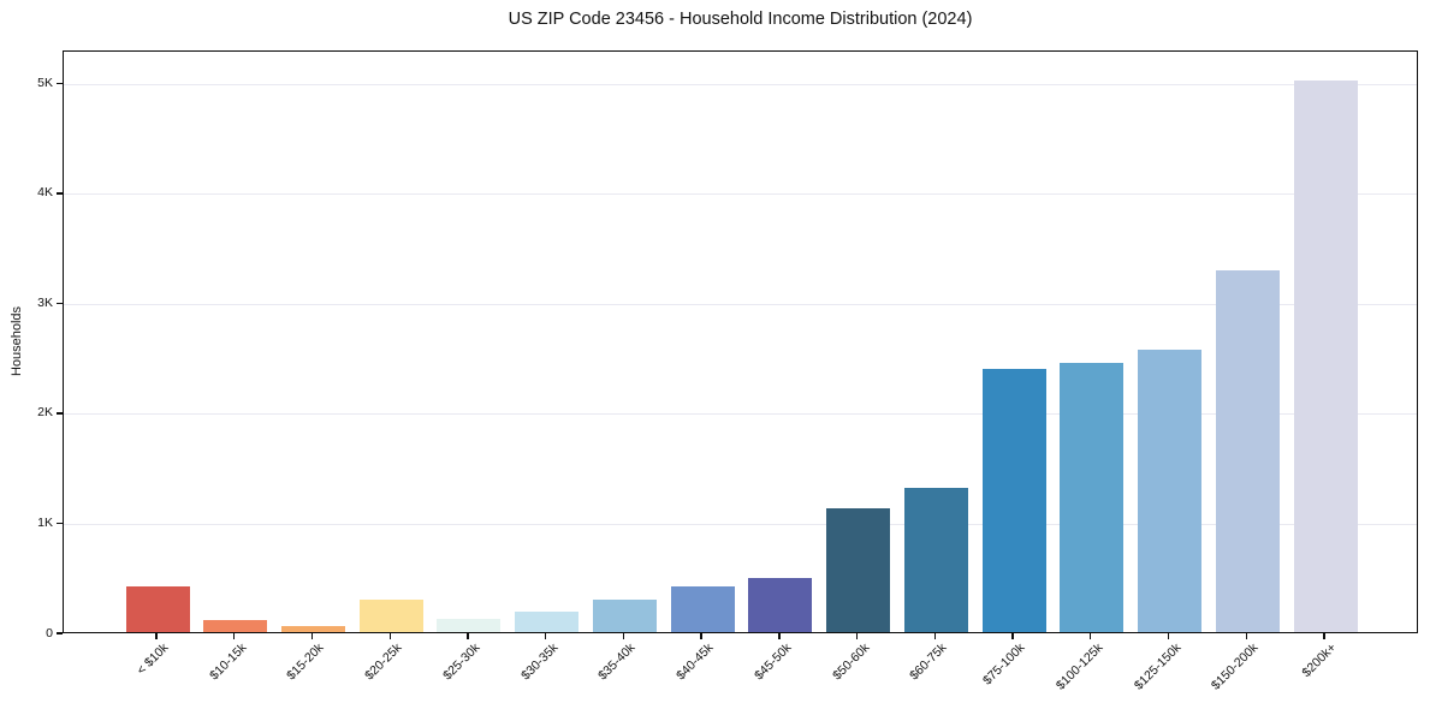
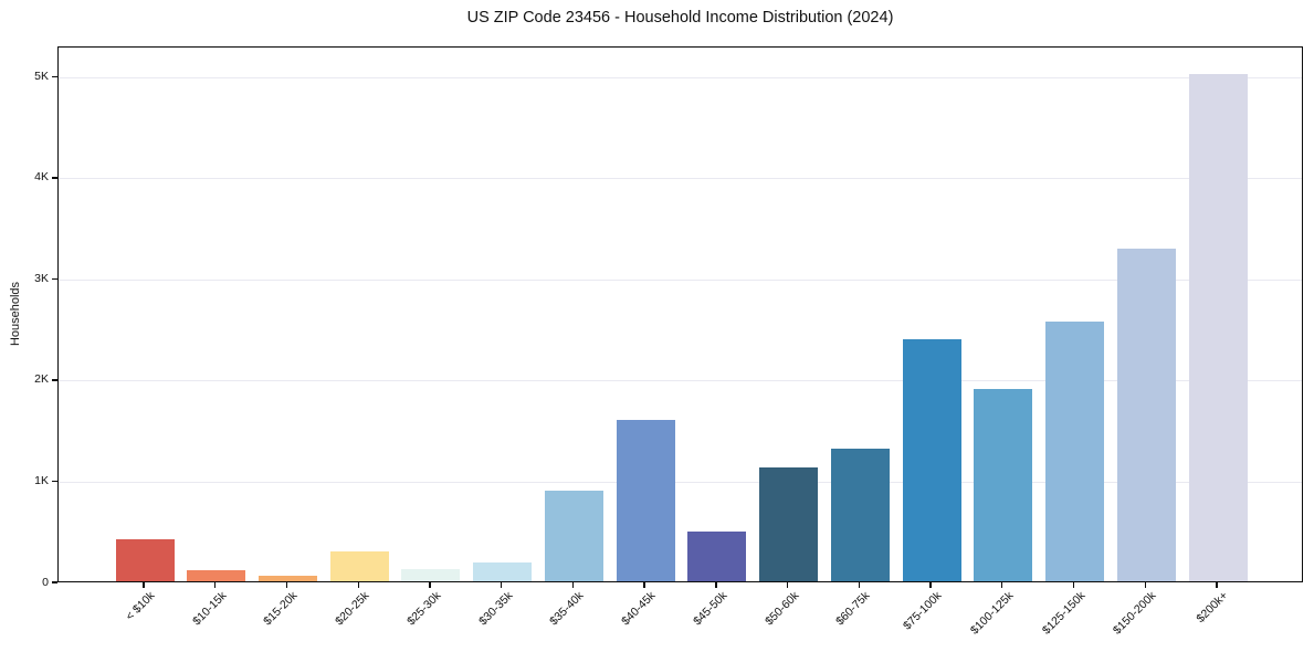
$35-40k: 0.3K -> 0.9K
$40-45k: 0.4K -> 1.6K
$100-125k: 2.4K -> 1.9K
